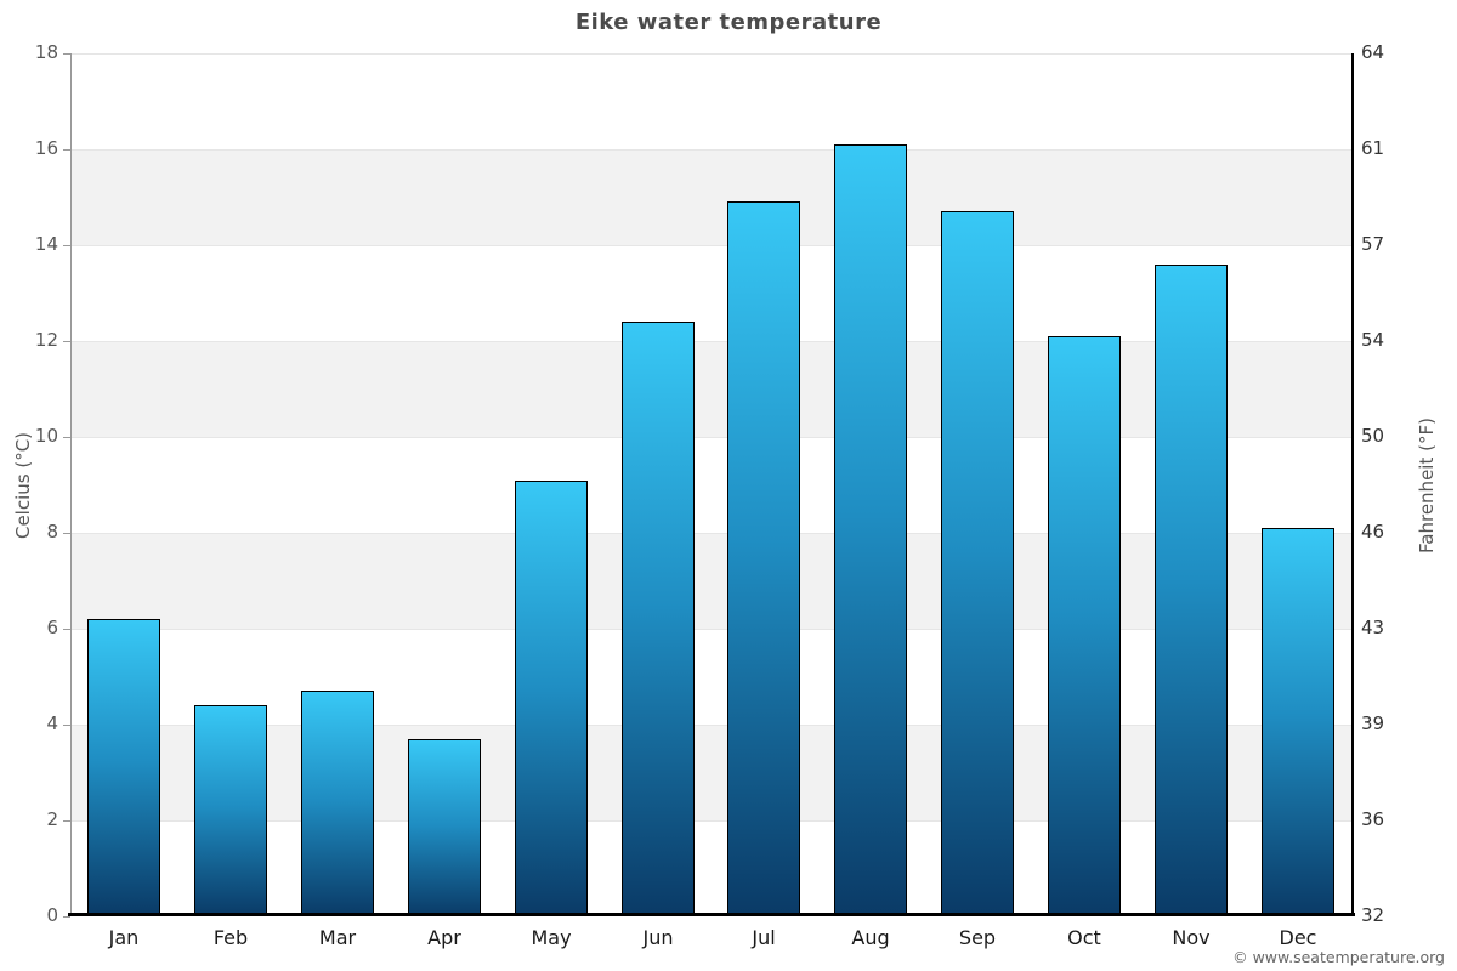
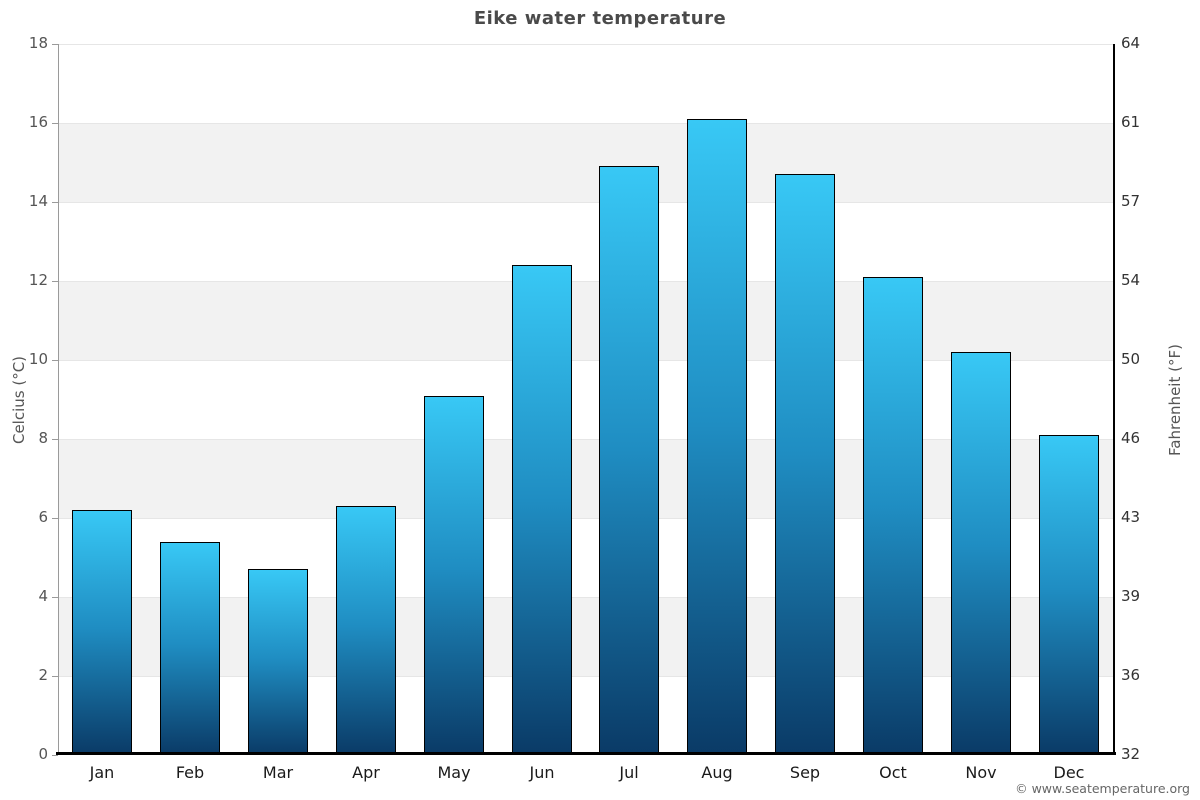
Feb: 4.4 -> 5.4
Apr: 3.7 -> 6.3
Nov: 13.6 -> 10.2
